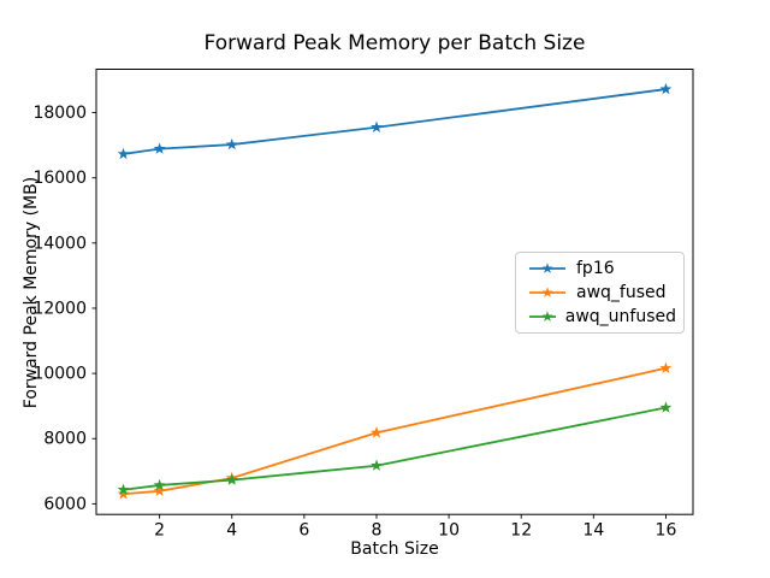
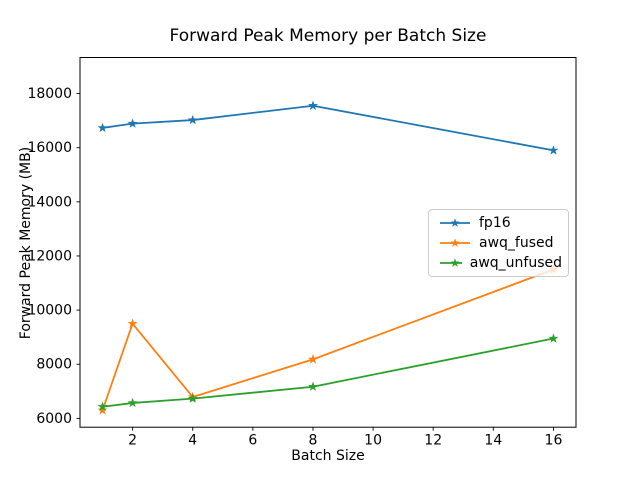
awq_fused/2: 6400 -> 9500
fp16/16: 18700 -> 15900
awq_fused/16: 10200 -> 11500
